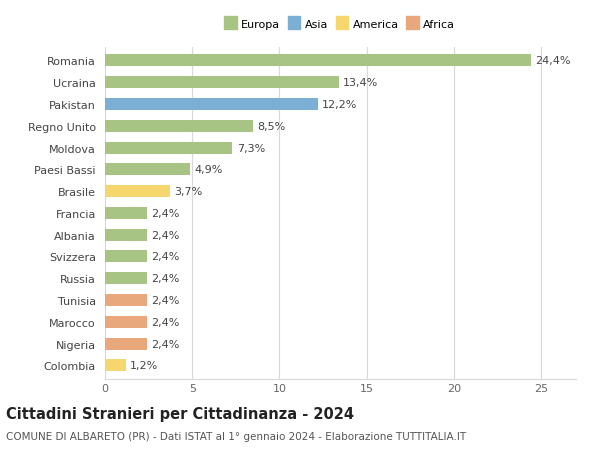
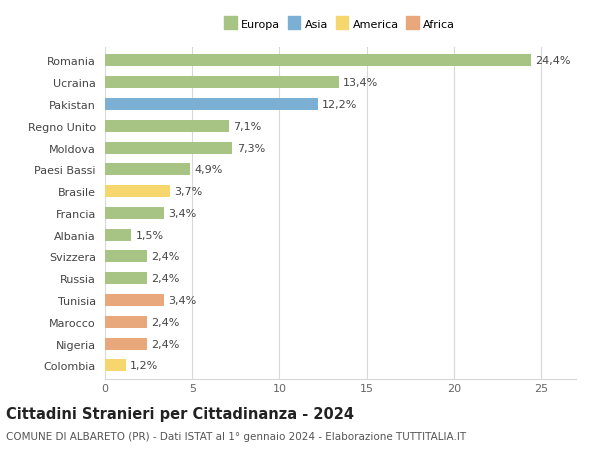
Regno Unito: 8,5% -> 7,1%
Francia: 2,4% -> 3,4%
Albania: 2,4% -> 1,5%
Tunisia: 2,4% -> 3,4%
